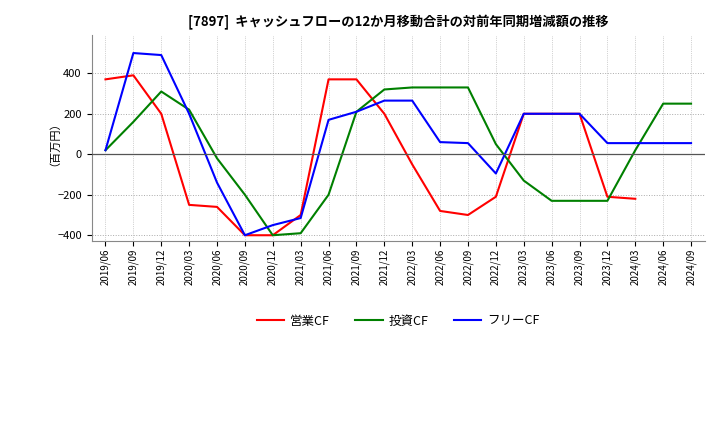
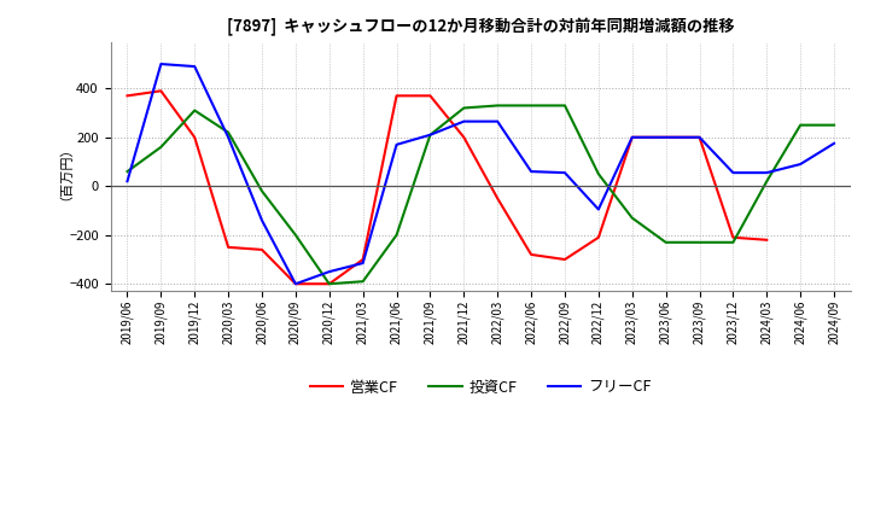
投資CF/2019/06: 20 -> 60
フリーCF/2024/06: 55 -> 90
フリーCF/2024/09: 55 -> 175
